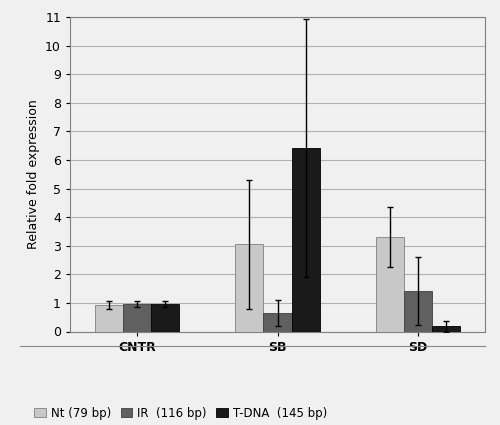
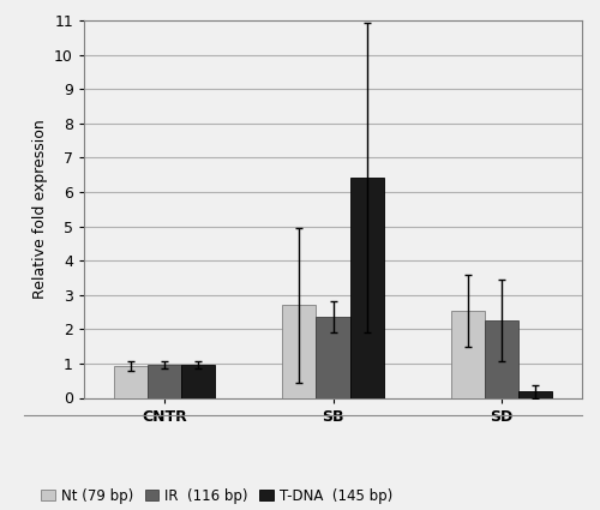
Nt (79 bp)/SB: 3.05 -> 2.70
IR (116 bp)/SB: 0.65 -> 2.35
Nt (79 bp)/SD: 3.30 -> 2.55
IR (116 bp)/SD: 1.42 -> 2.25
